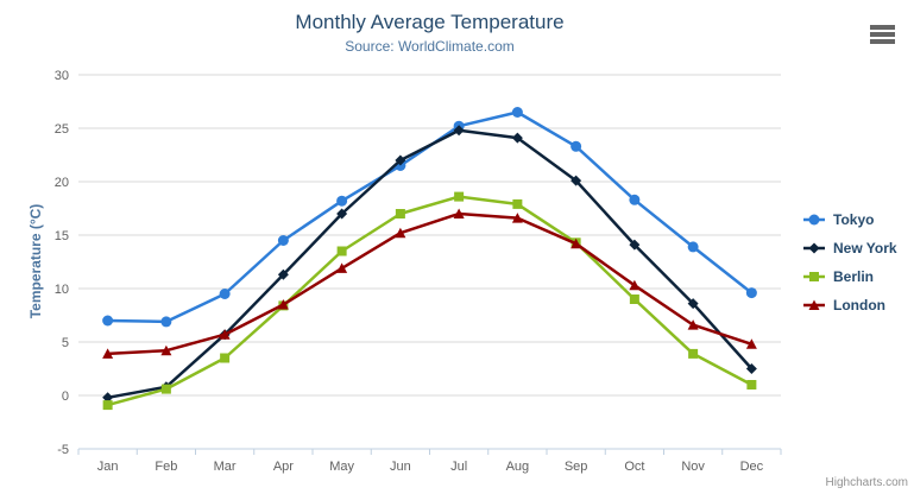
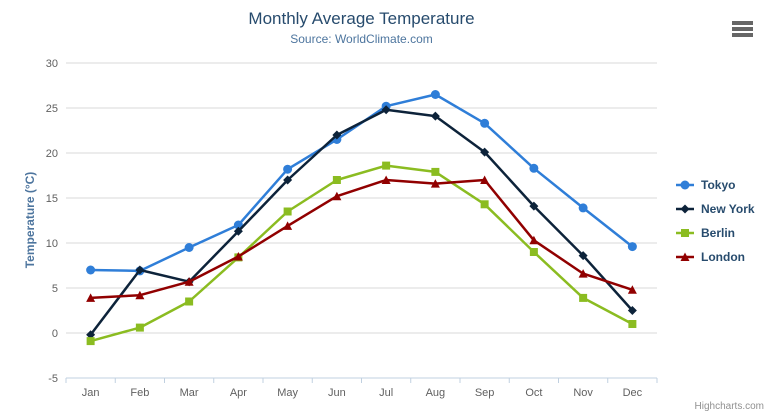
New York/Feb: 1 -> 7
Tokyo/Apr: 14 -> 12
London/Sep: 14 -> 17
